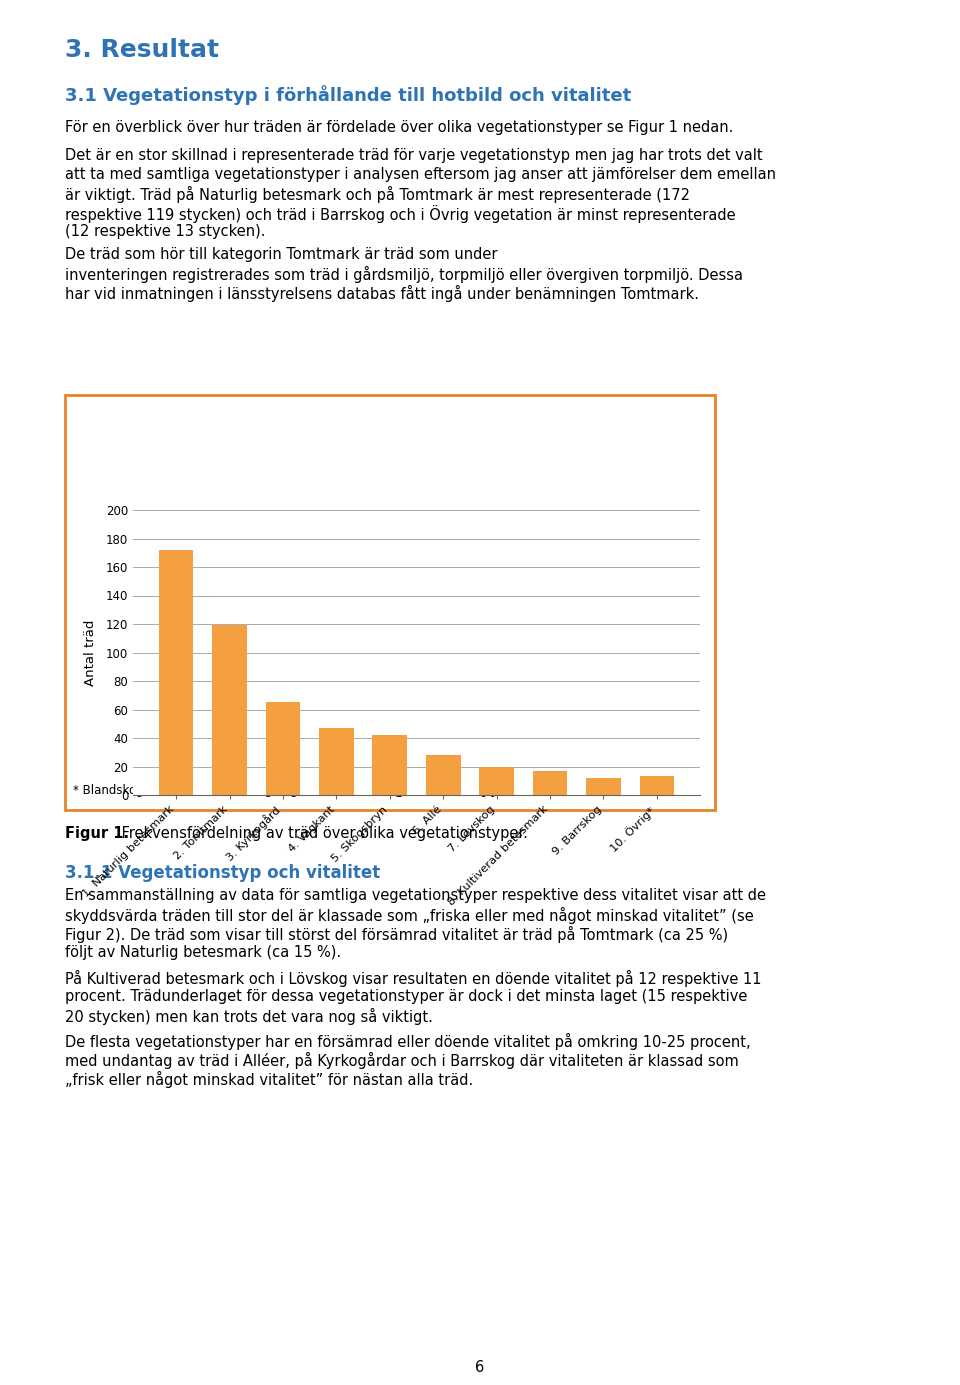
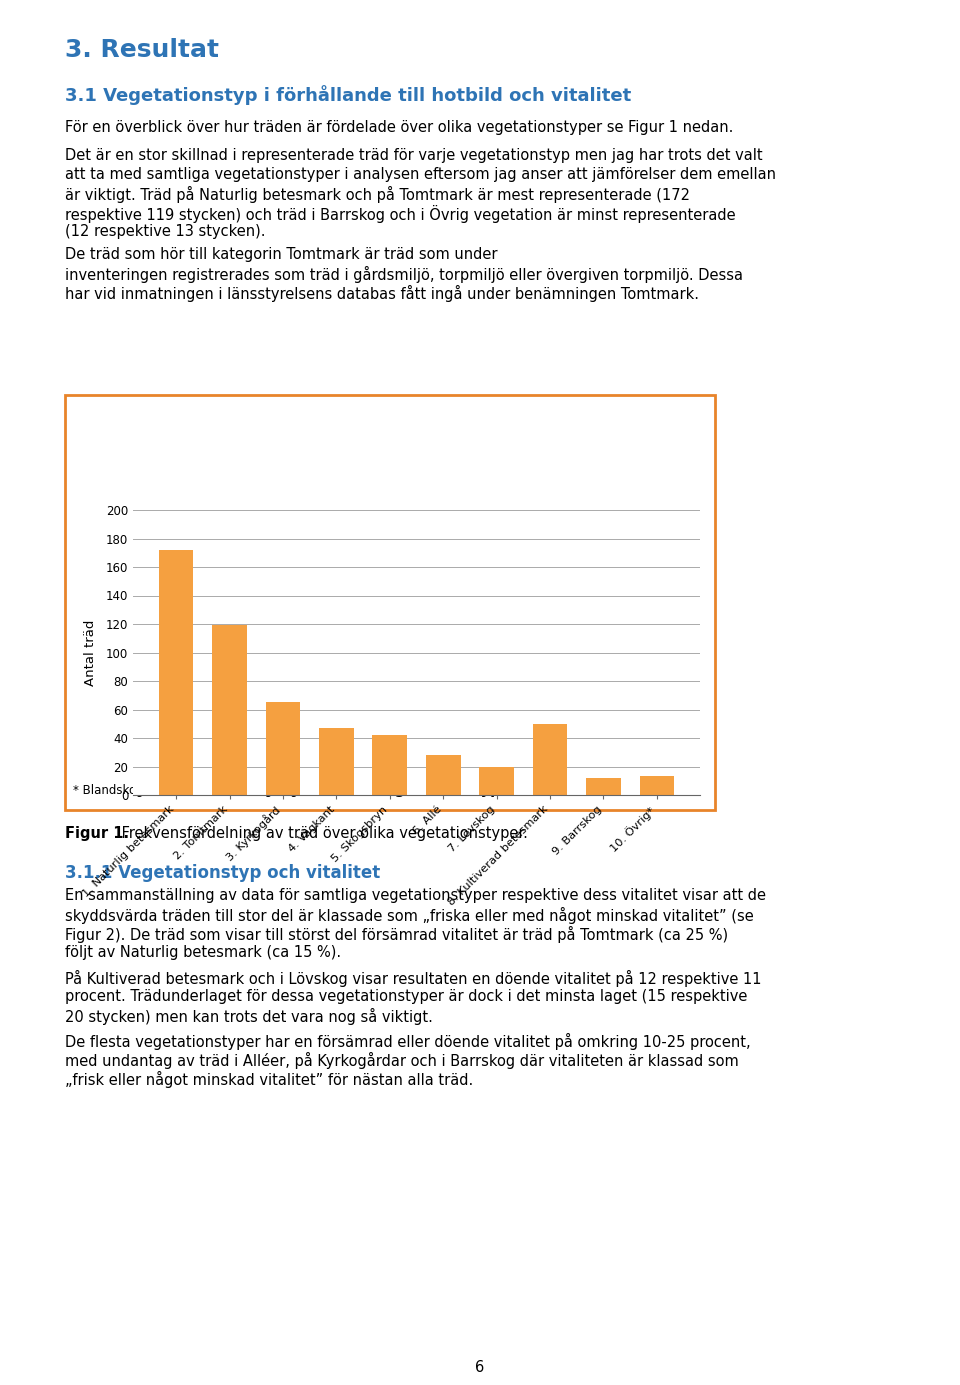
8. Kultiverad betesmark: 17 -> 50
